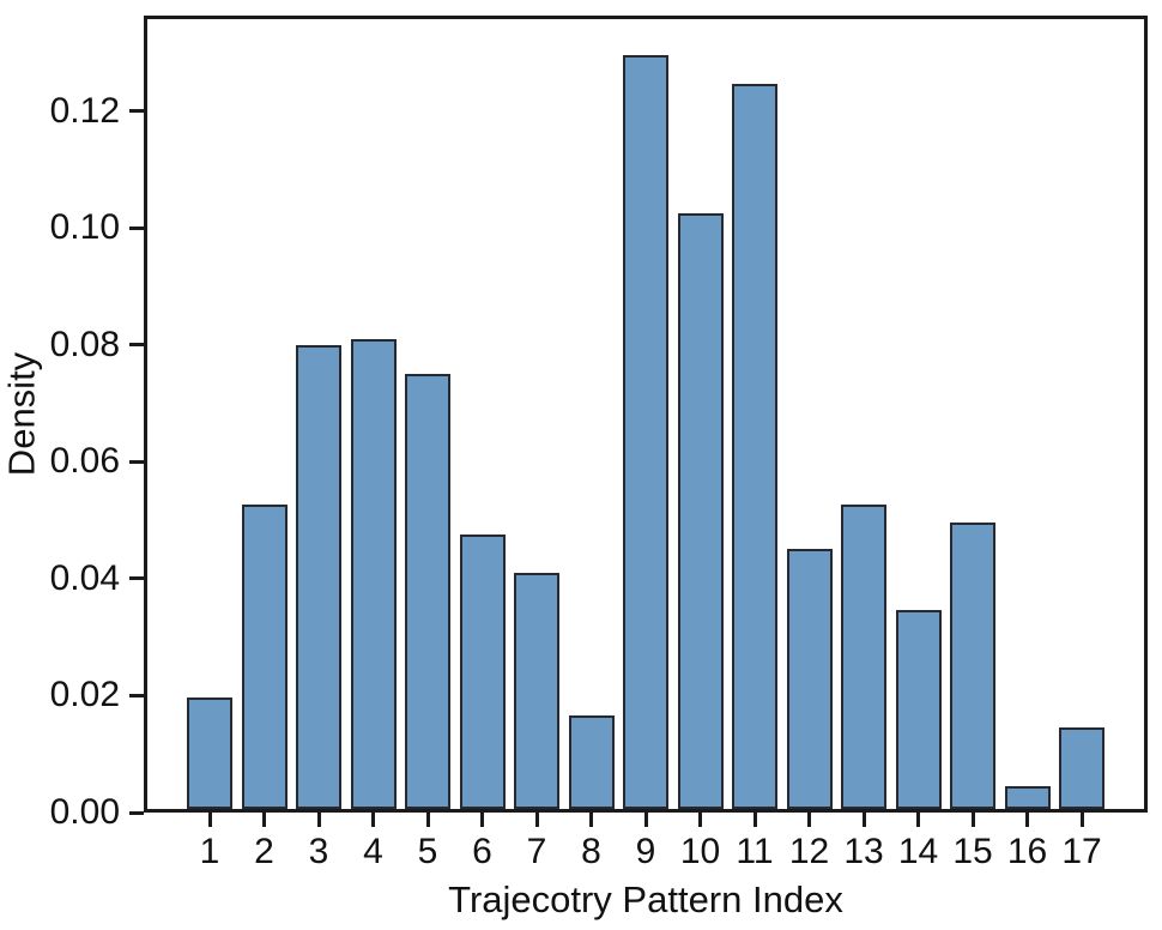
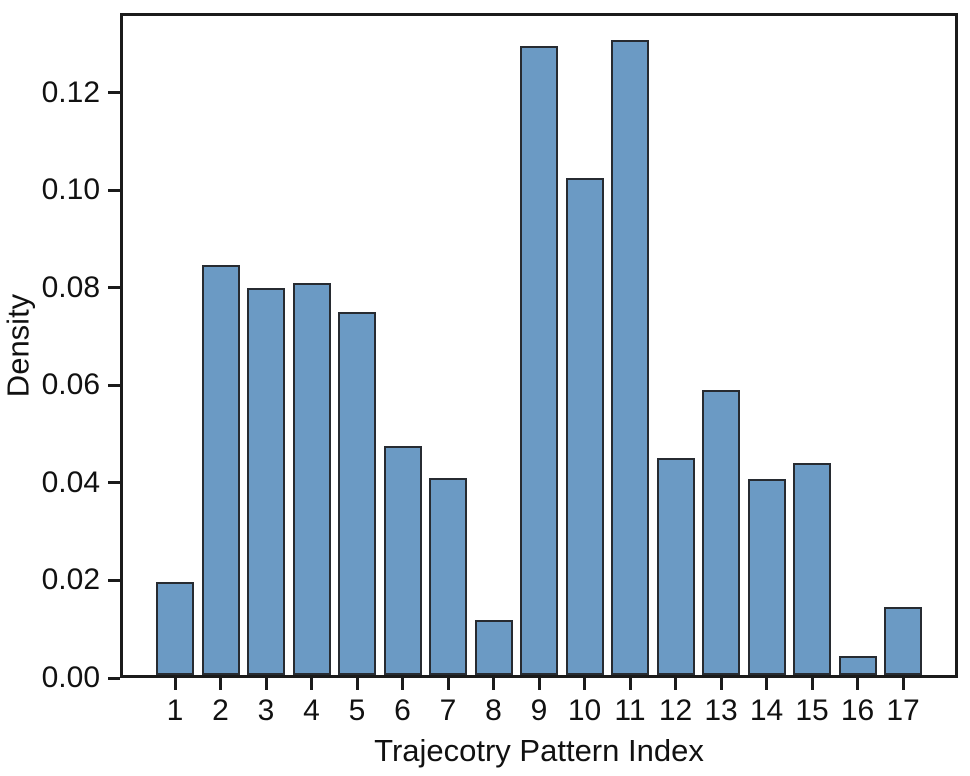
2: 0.052 -> 0.084
8: 0.016 -> 0.011
11: 0.124 -> 0.130
13: 0.052 -> 0.059
14: 0.034 -> 0.040
15: 0.049 -> 0.043
